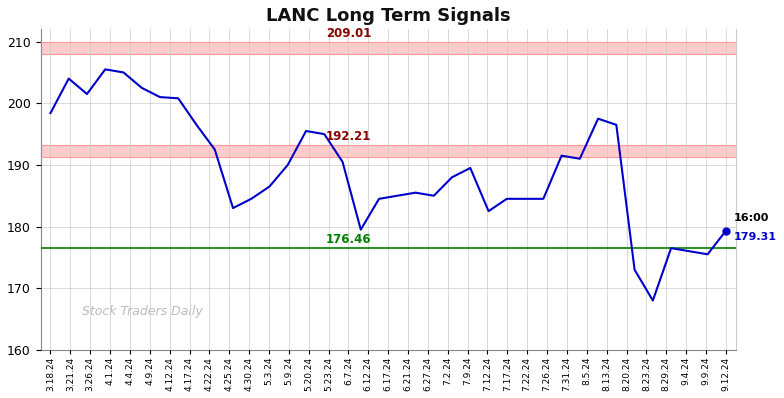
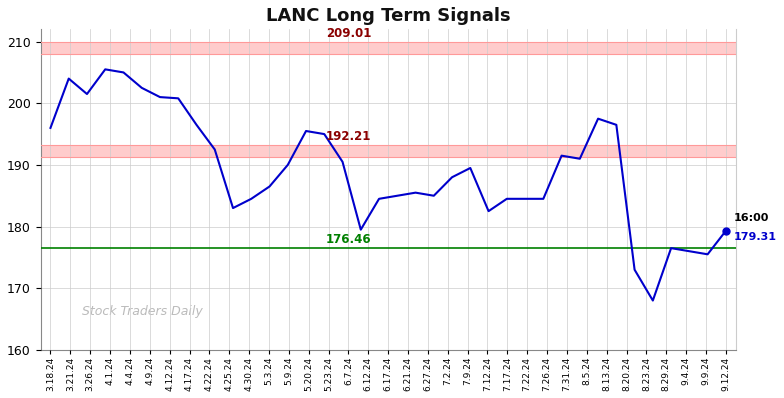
3.18.24: 198.4 -> 196.0
